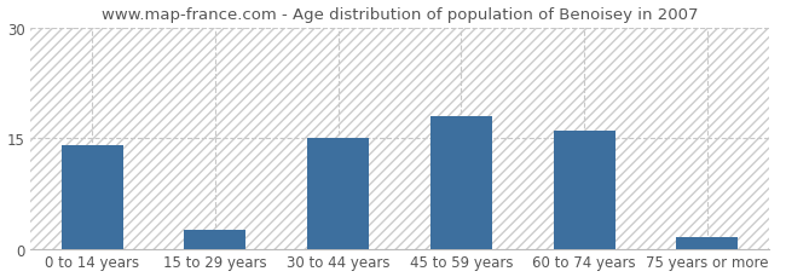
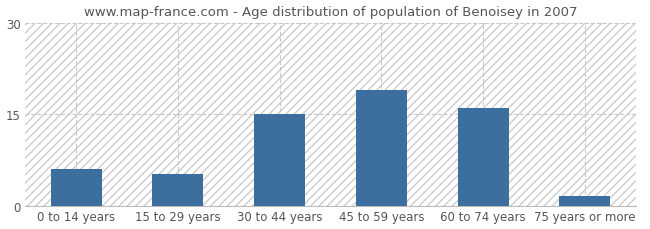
0 to 14 years: 14.0 -> 6.0
15 to 29 years: 2.5 -> 5.2
45 to 59 years: 18.0 -> 19.0
